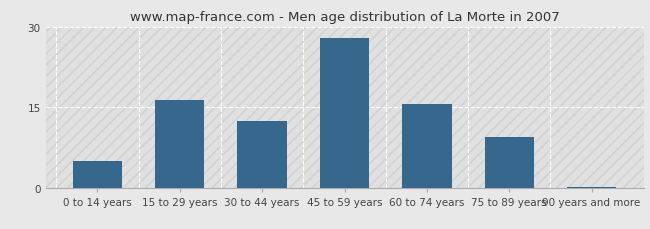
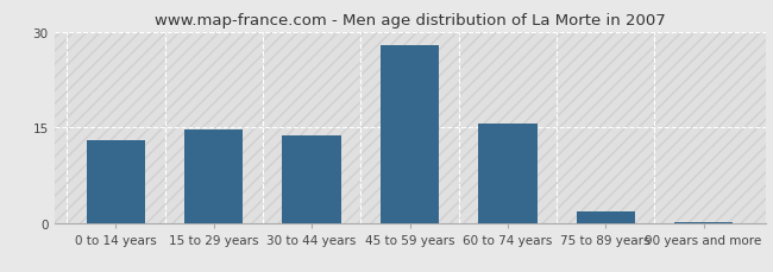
0 to 14 years: 5.0 -> 13.0
15 to 29 years: 16.4 -> 14.7
30 to 44 years: 12.4 -> 13.8
75 to 89 years: 9.4 -> 1.8
